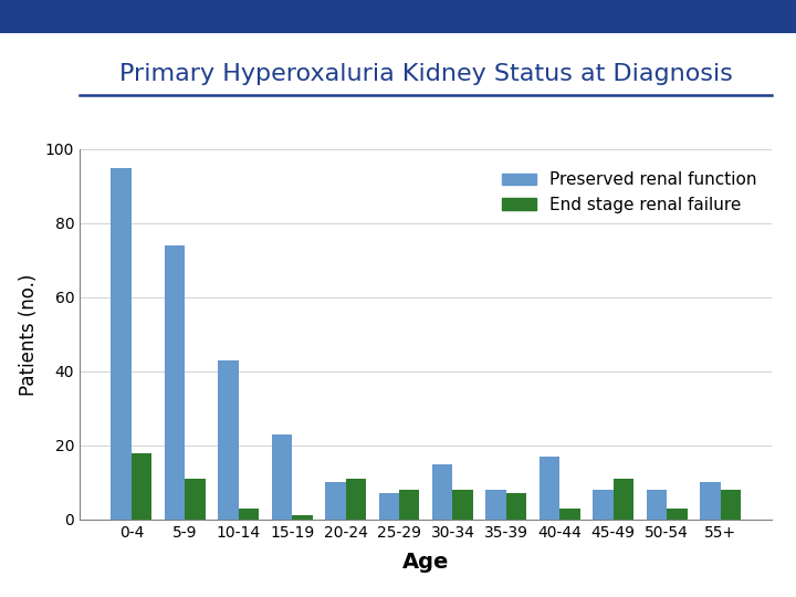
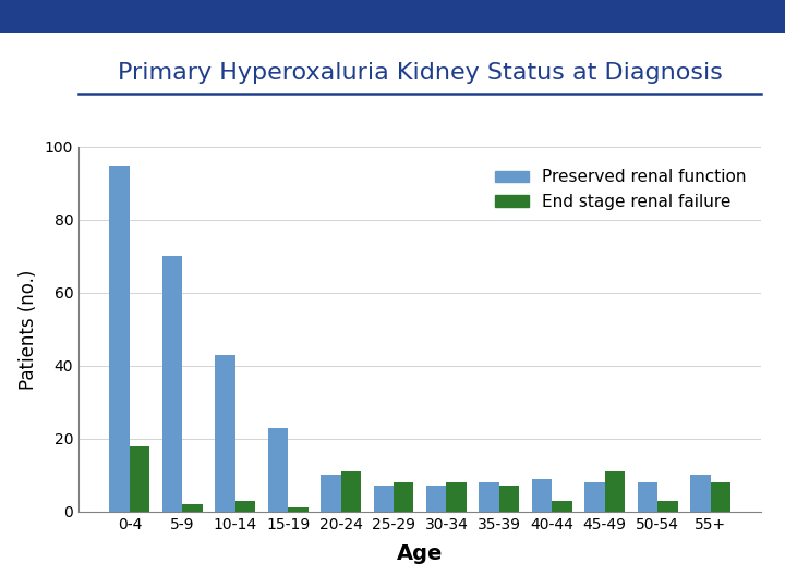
Preserved renal function/5-9: 74 -> 70
End stage renal failure/5-9: 11 -> 2
Preserved renal function/30-34: 15 -> 7
Preserved renal function/40-44: 17 -> 9
